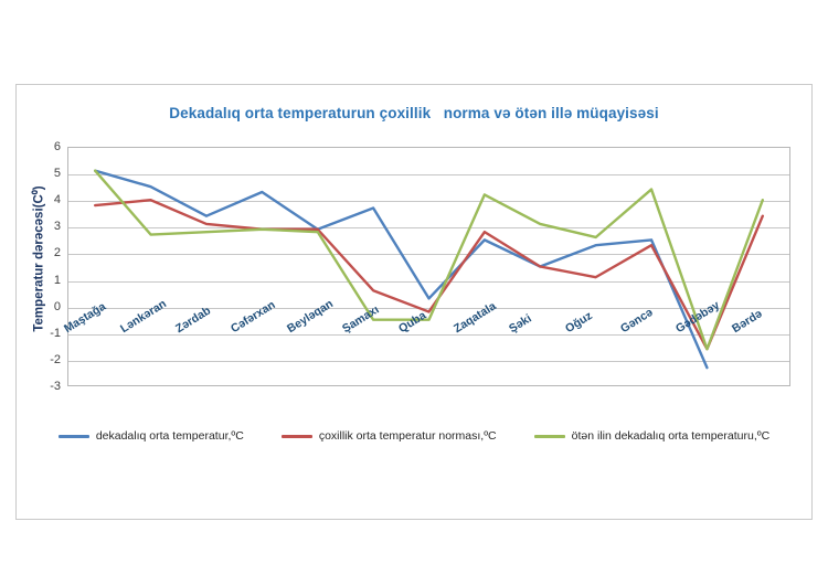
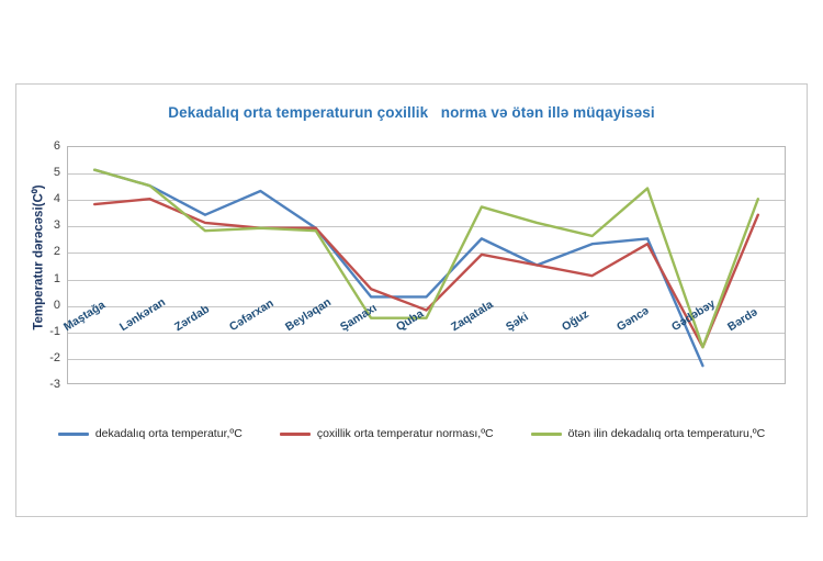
ötən ilin dekadalıq orta temperaturu,ºC/Lənkəran: 2.7 -> 4.5
dekadalıq orta temperatur,ºC/Şamaxı: 3.7 -> 0.3
çoxillik orta temperatur norması,ºC/Zaqatala: 2.8 -> 1.9
ötən ilin dekadalıq orta temperaturu,ºC/Zaqatala: 4.2 -> 3.7
